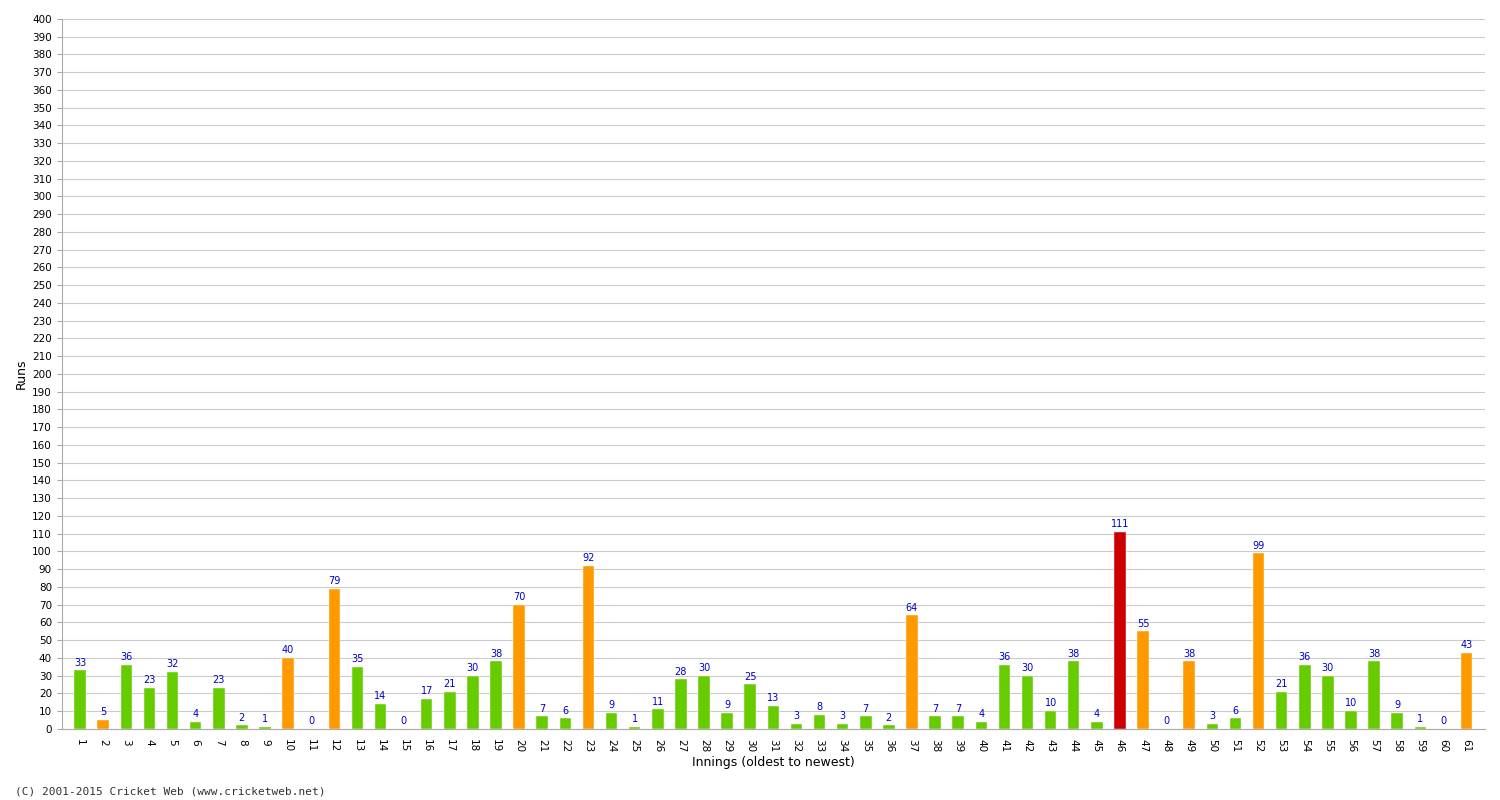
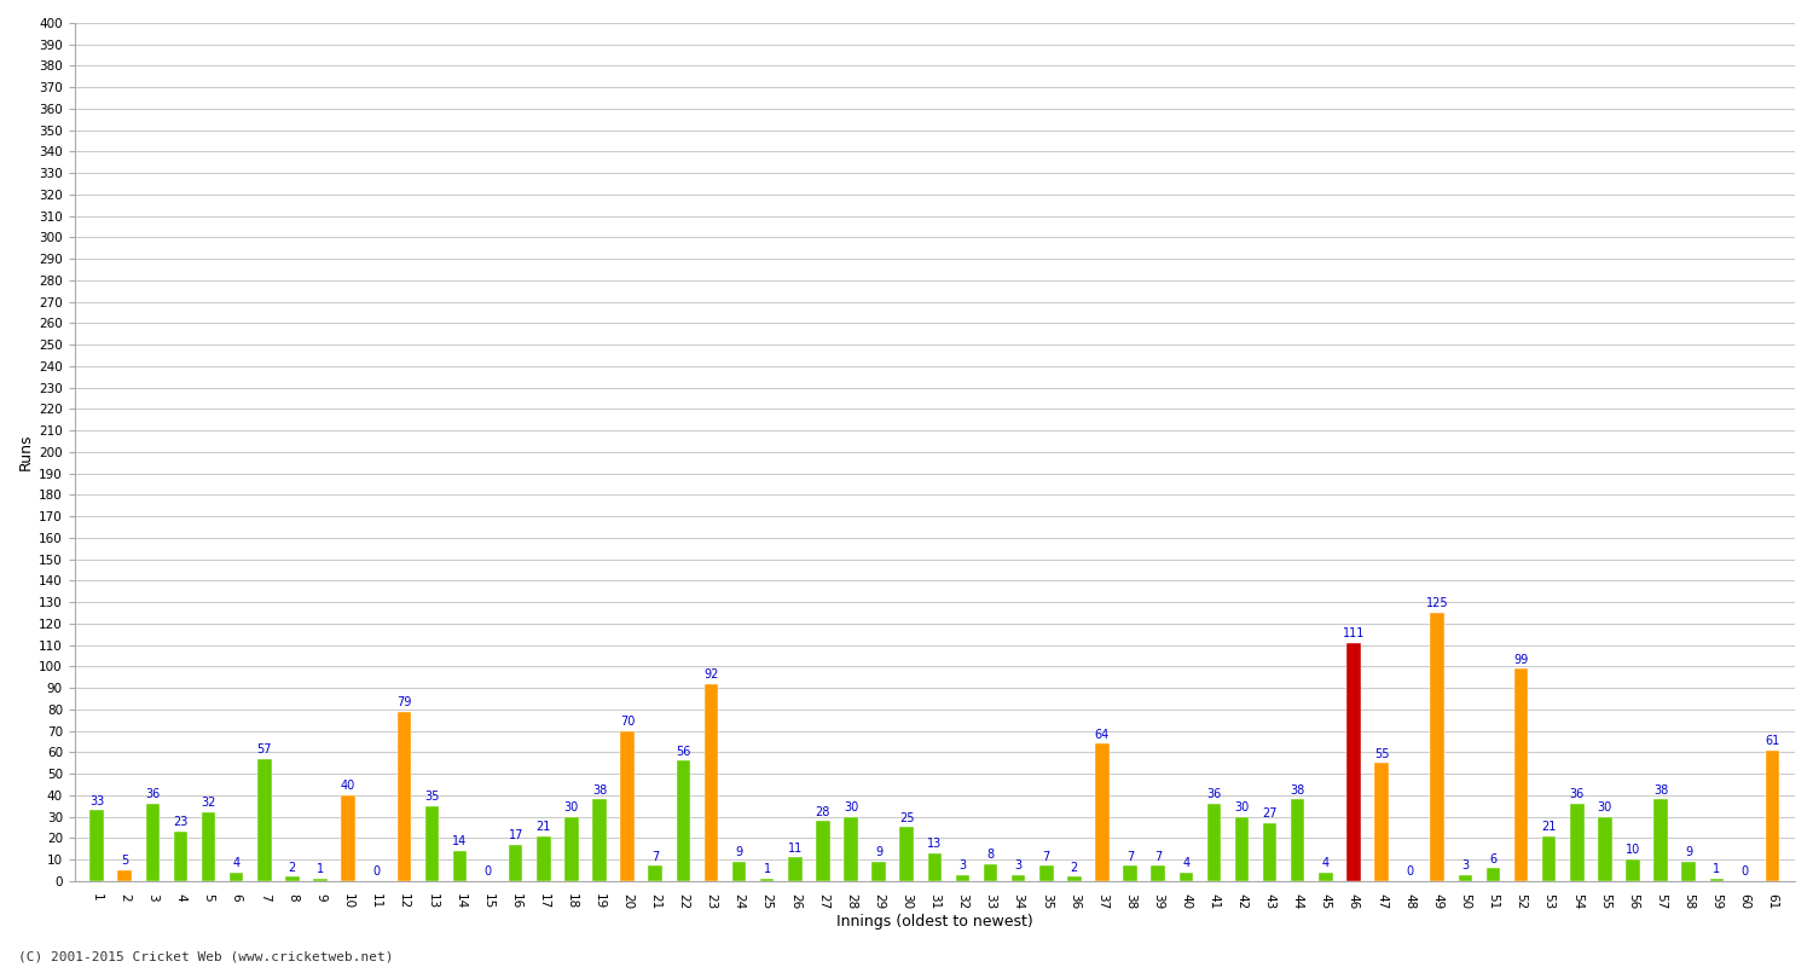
7: 23 -> 57
22: 6 -> 56
43: 10 -> 27
49: 38 -> 125
61: 43 -> 61
